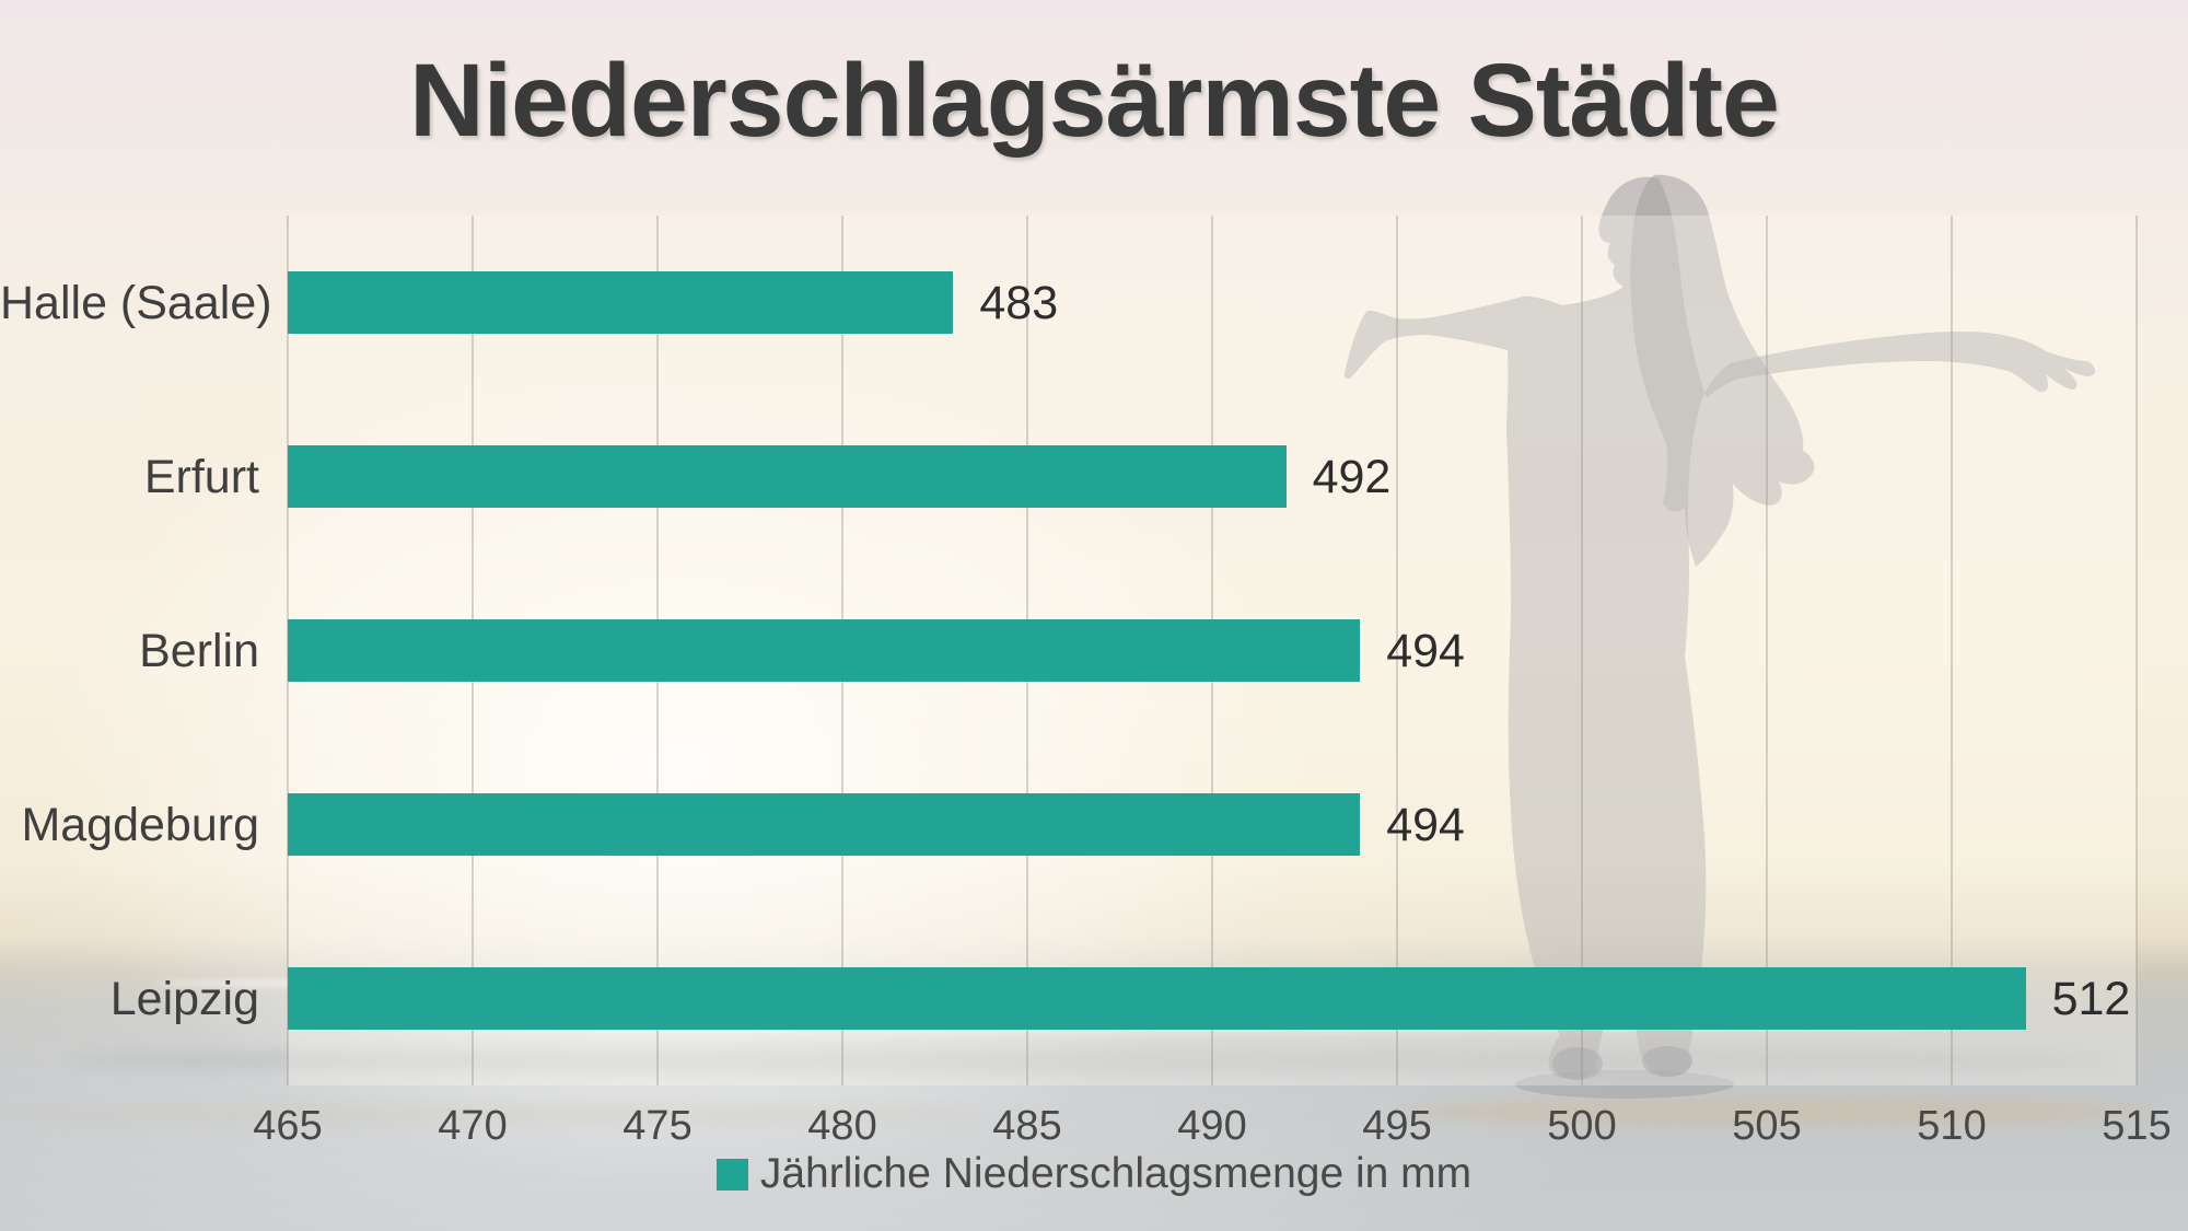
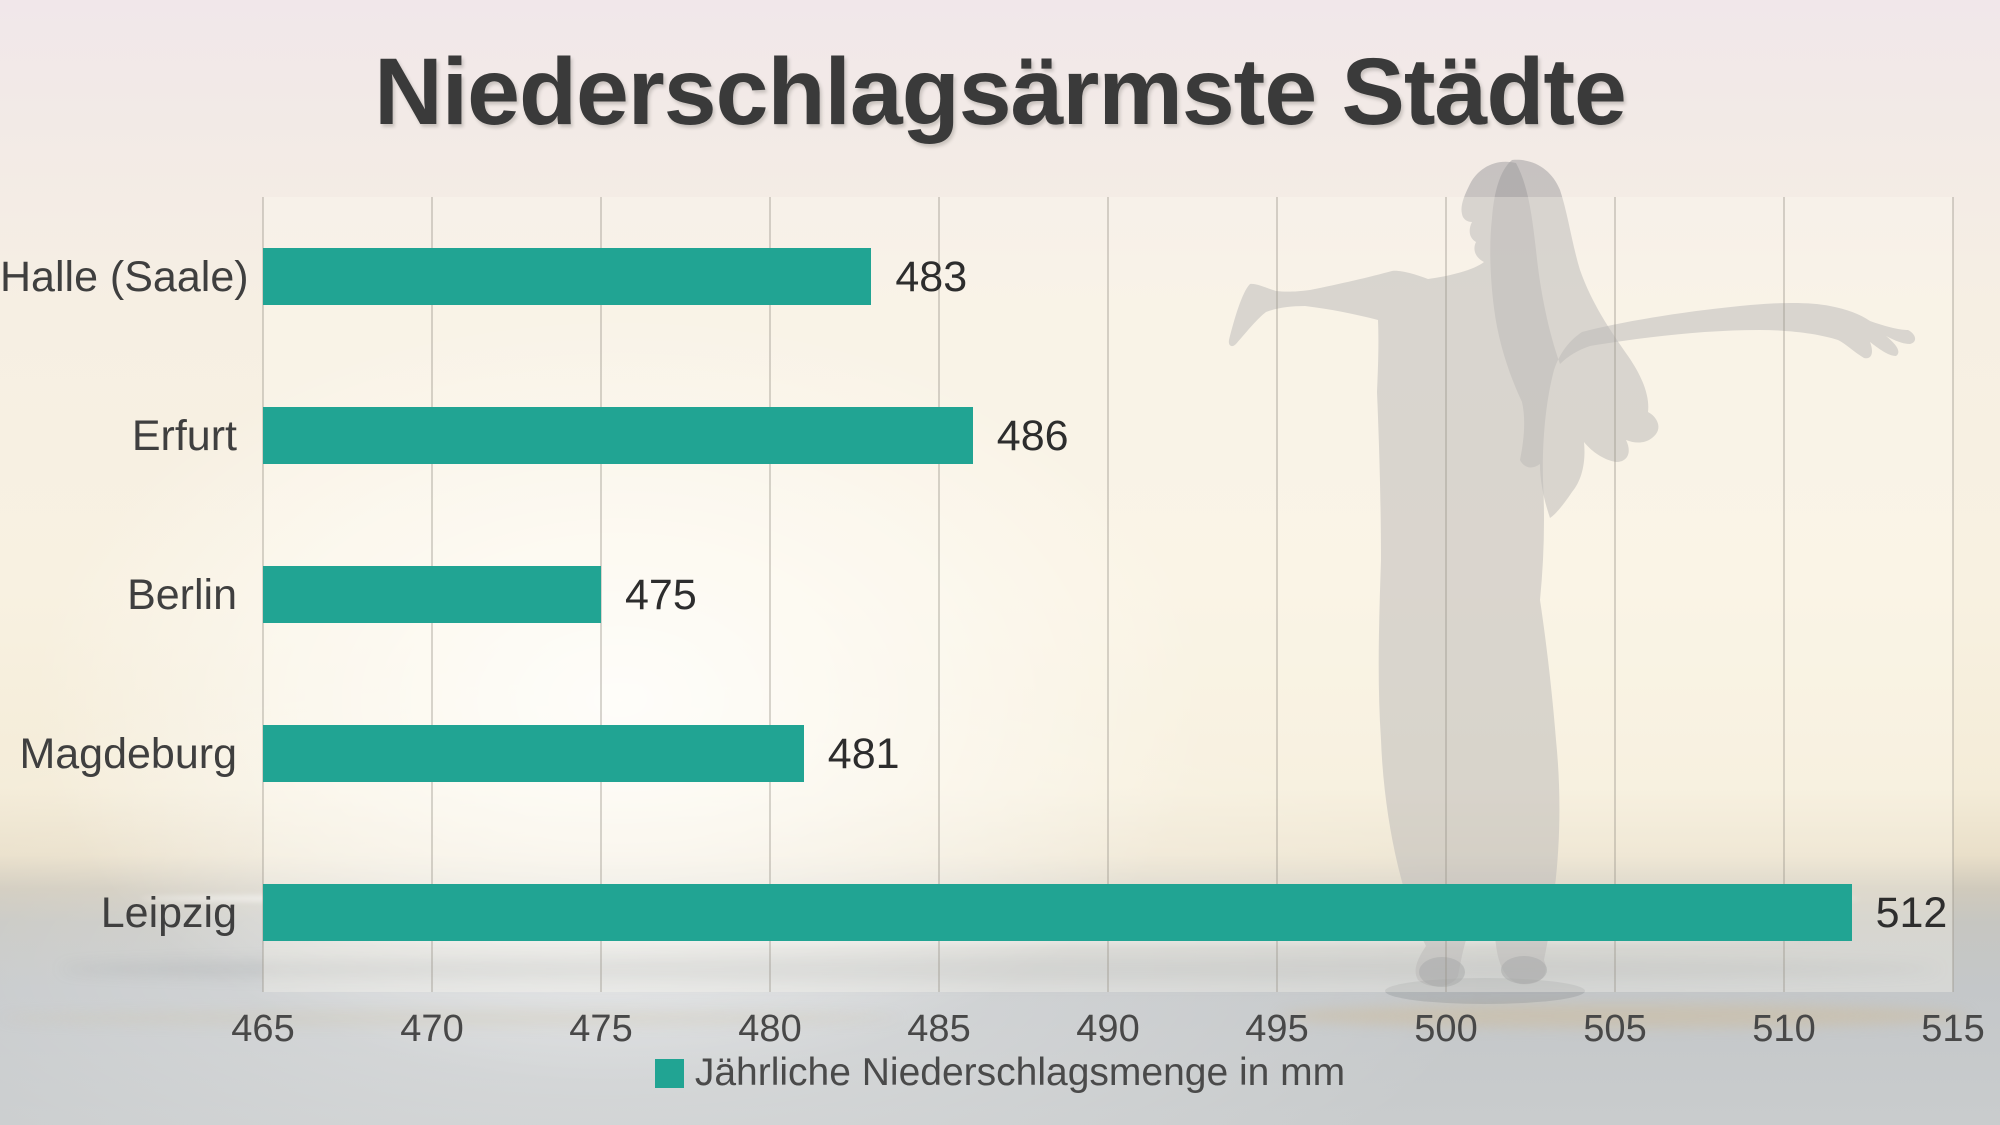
Erfurt: 492 -> 486
Berlin: 494 -> 475
Magdeburg: 494 -> 481
